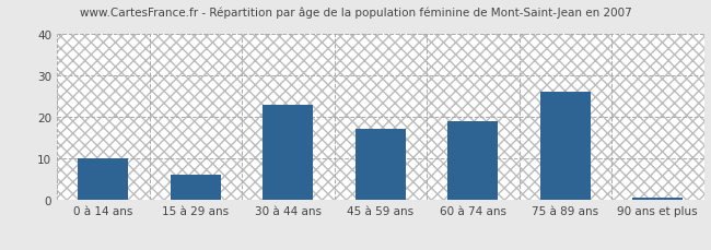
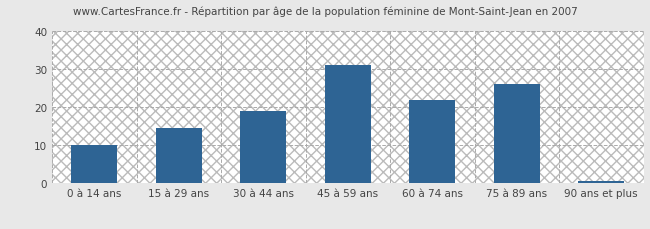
15 à 29 ans: 6.0 -> 14.5
30 à 44 ans: 23.0 -> 19.0
45 à 59 ans: 17.0 -> 31.0
60 à 74 ans: 19.0 -> 22.0
